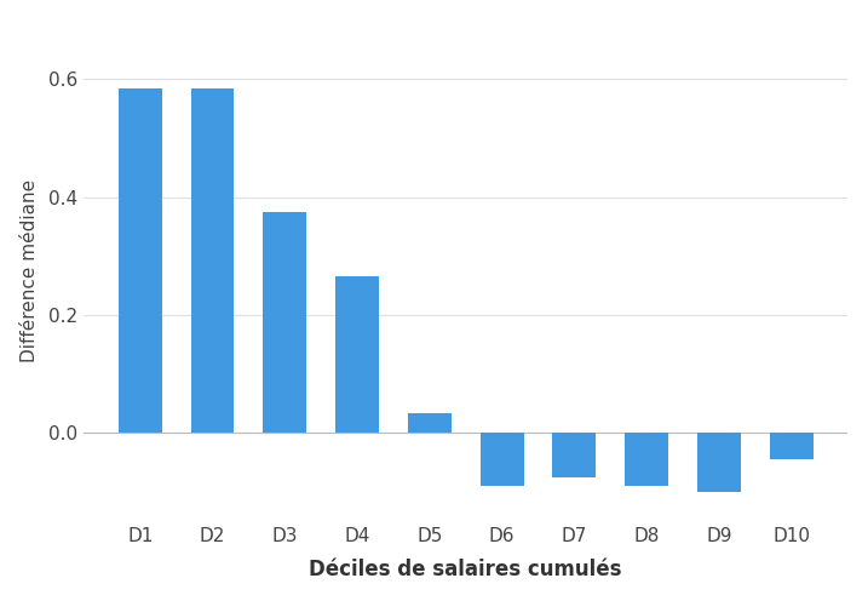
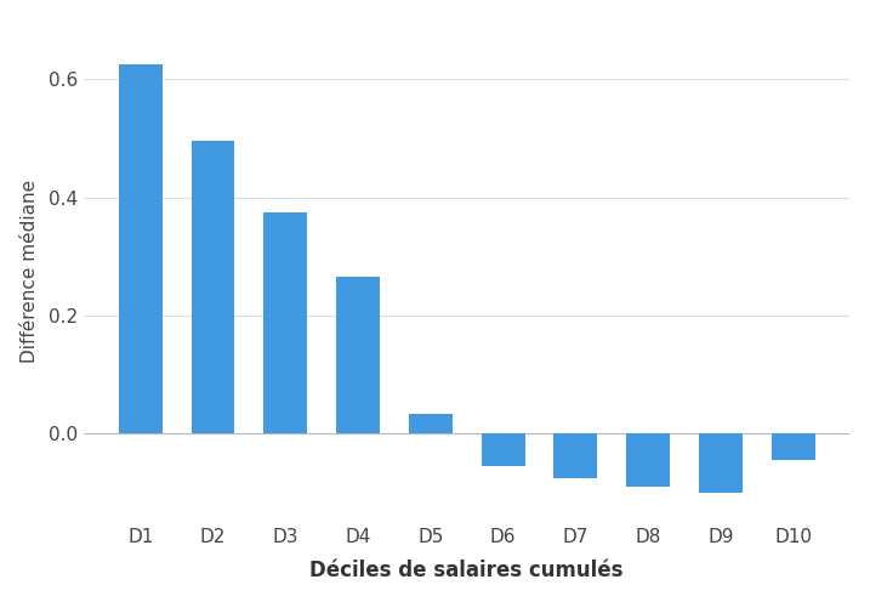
D1: 0.585 -> 0.625
D2: 0.585 -> 0.495
D6: -0.090 -> -0.055
